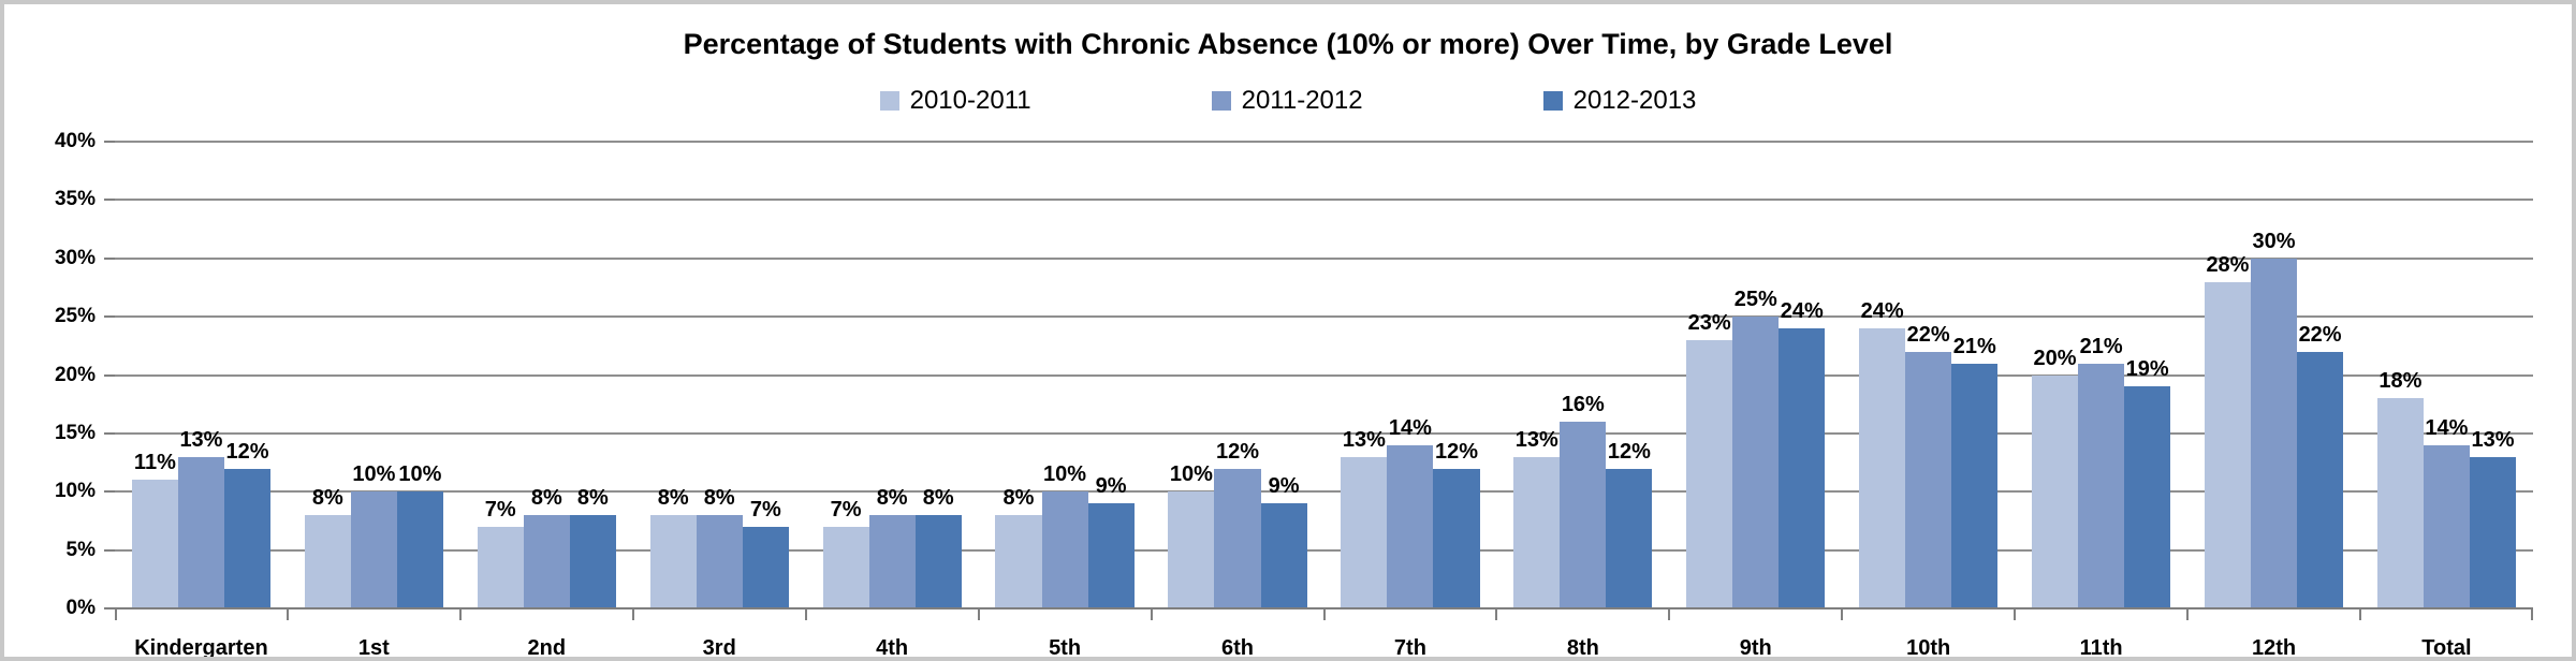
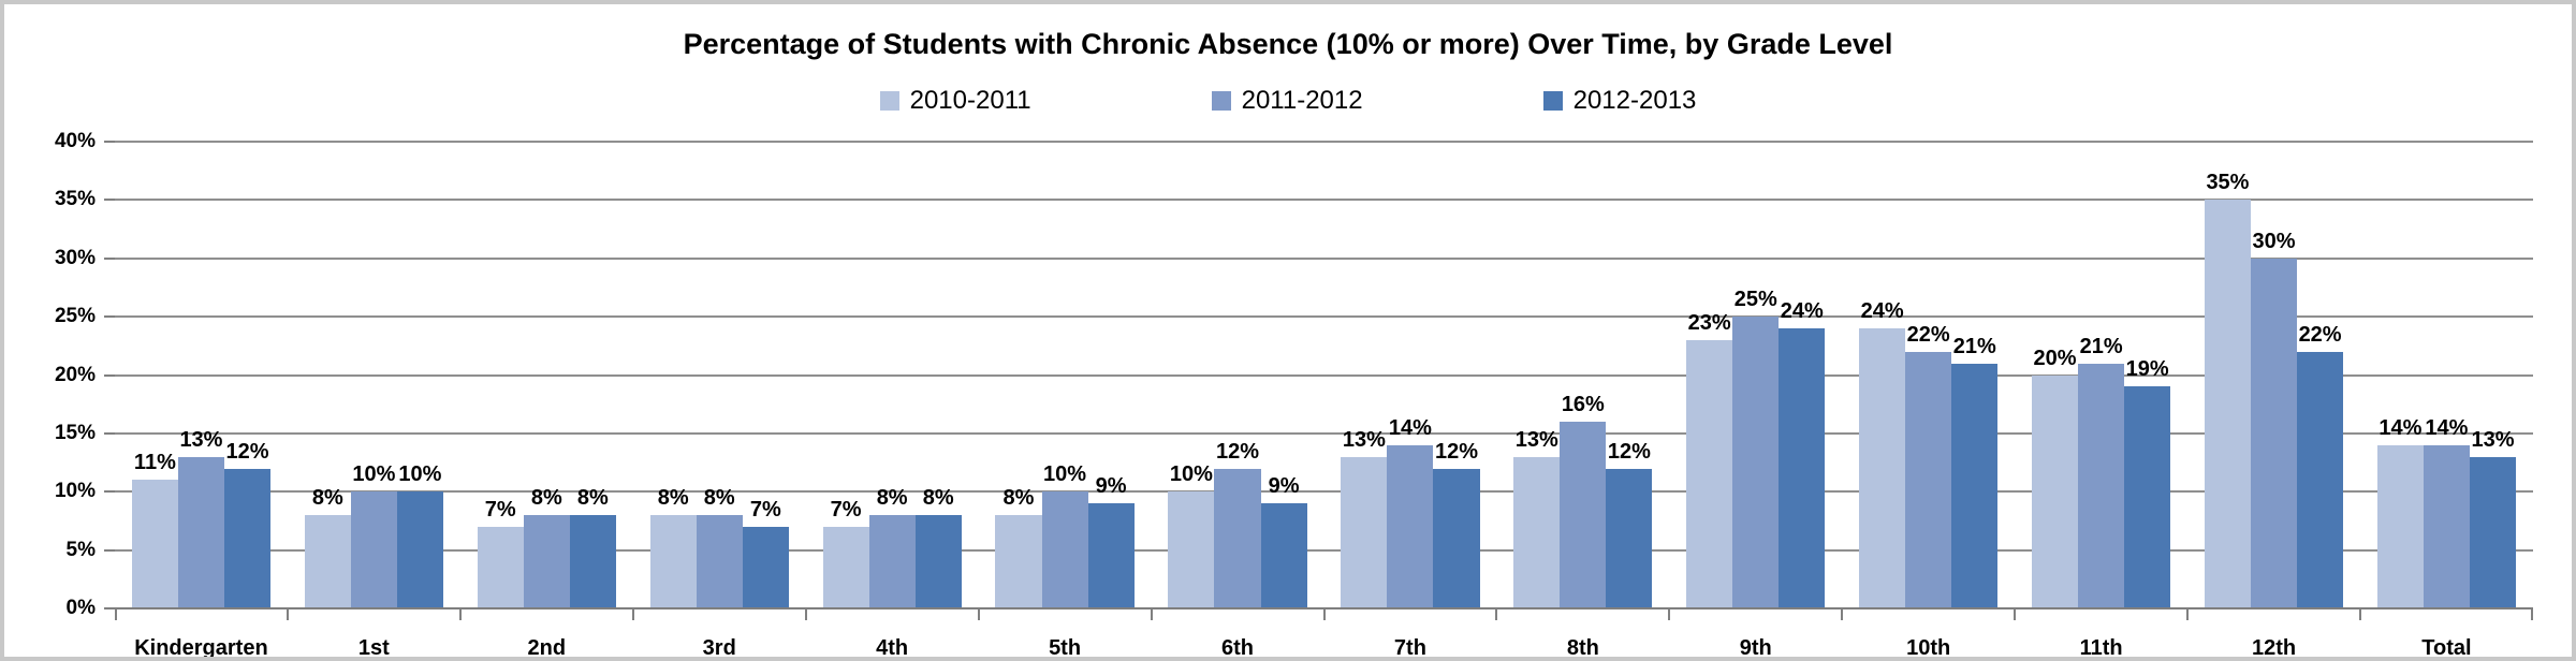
2010-2011/12th: 28% -> 35%
2010-2011/Total: 18% -> 14%
